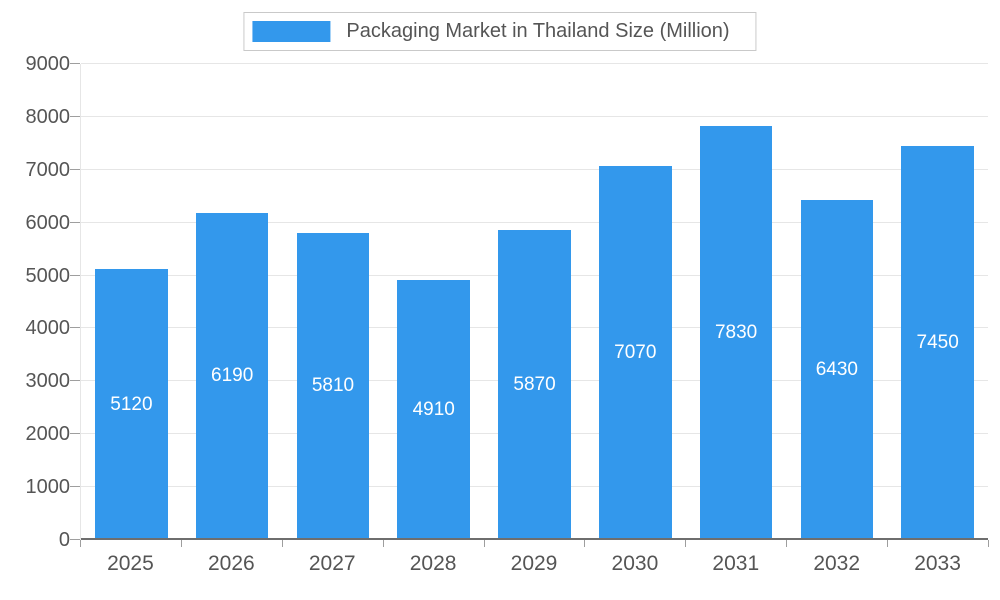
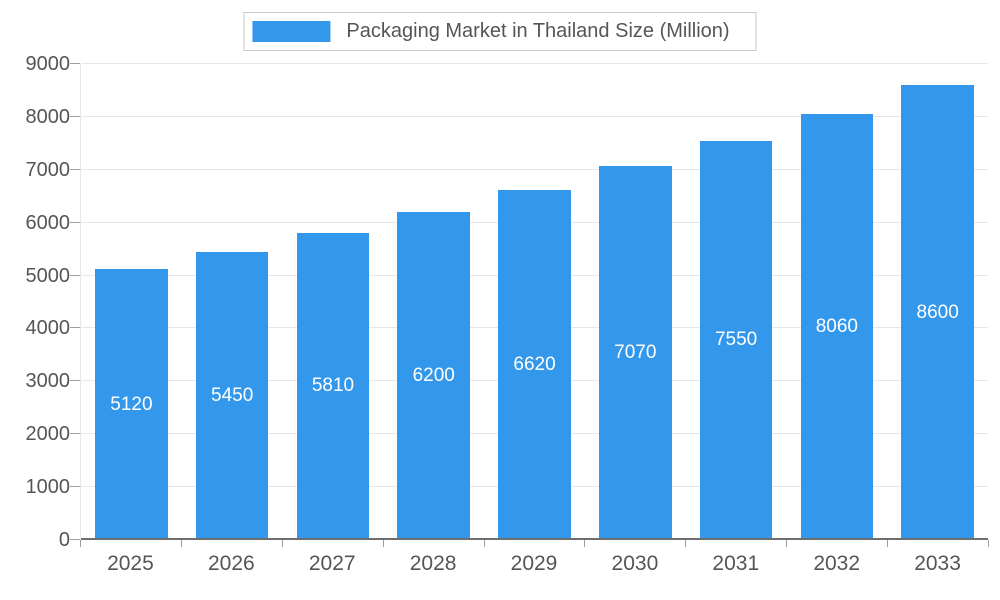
2026: 6190 -> 5450
2028: 4910 -> 6200
2029: 5870 -> 6620
2031: 7830 -> 7550
2032: 6430 -> 8060
2033: 7450 -> 8600
